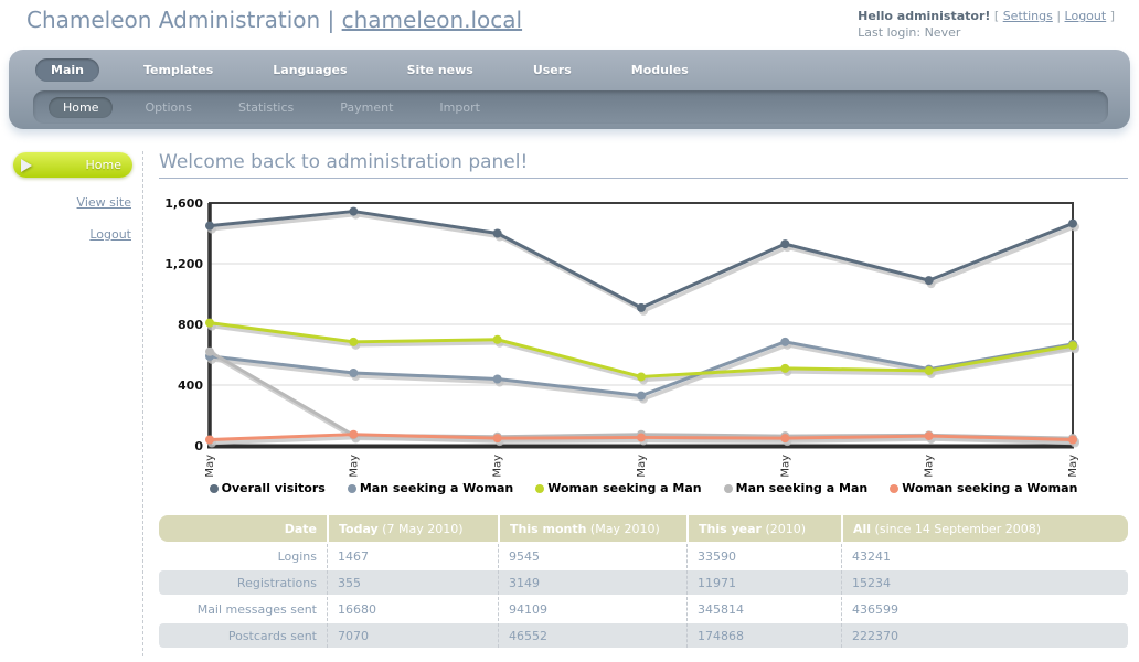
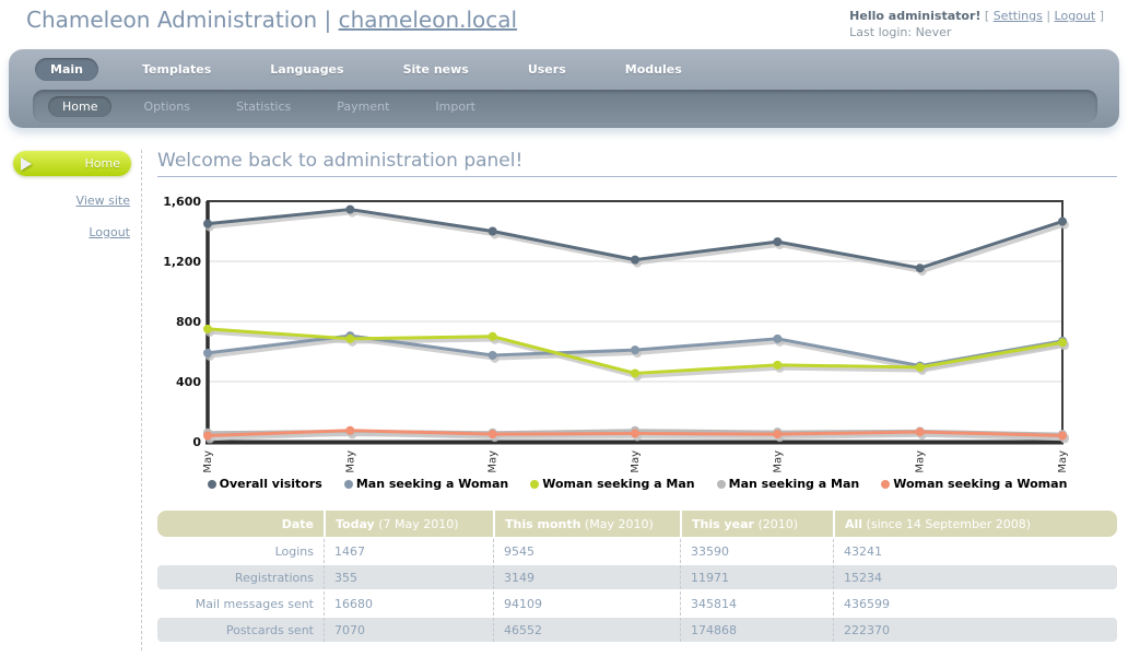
Woman seeking a Man/1 May: 810 -> 750
Man seeking a Man/1 May: 620 -> 60
Man seeking a Woman/2 May: 480 -> 700
Man seeking a Woman/3 May: 440 -> 580
Overall visitors/4 May: 910 -> 1210
Man seeking a Woman/4 May: 330 -> 610
Overall visitors/6 May: 1090 -> 1160
